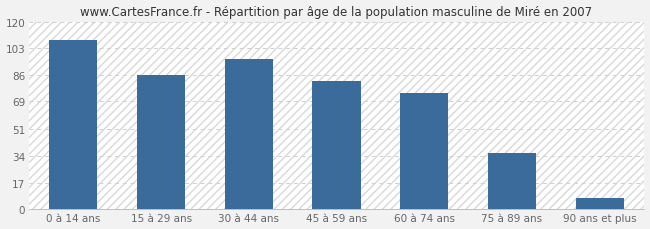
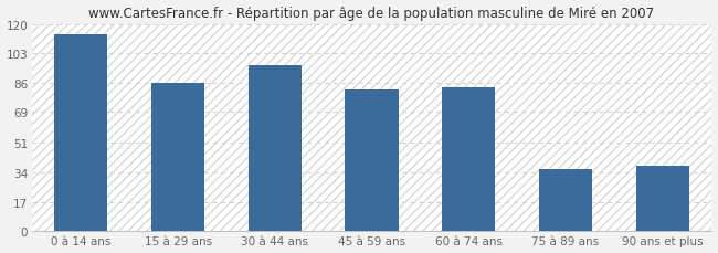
0 à 14 ans: 108 -> 114
60 à 74 ans: 74 -> 83
90 ans et plus: 7 -> 38
